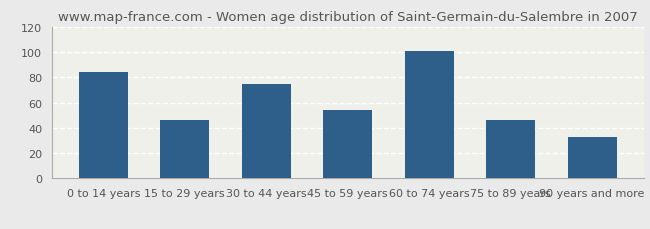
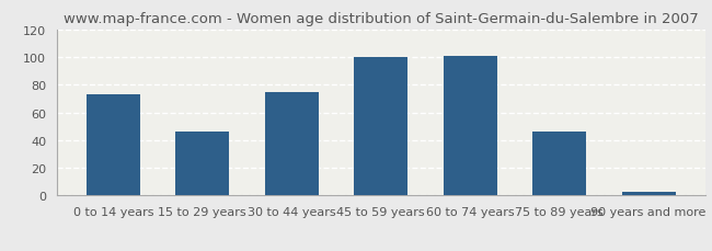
0 to 14 years: 84 -> 73
45 to 59 years: 54 -> 100
90 years and more: 33 -> 3
